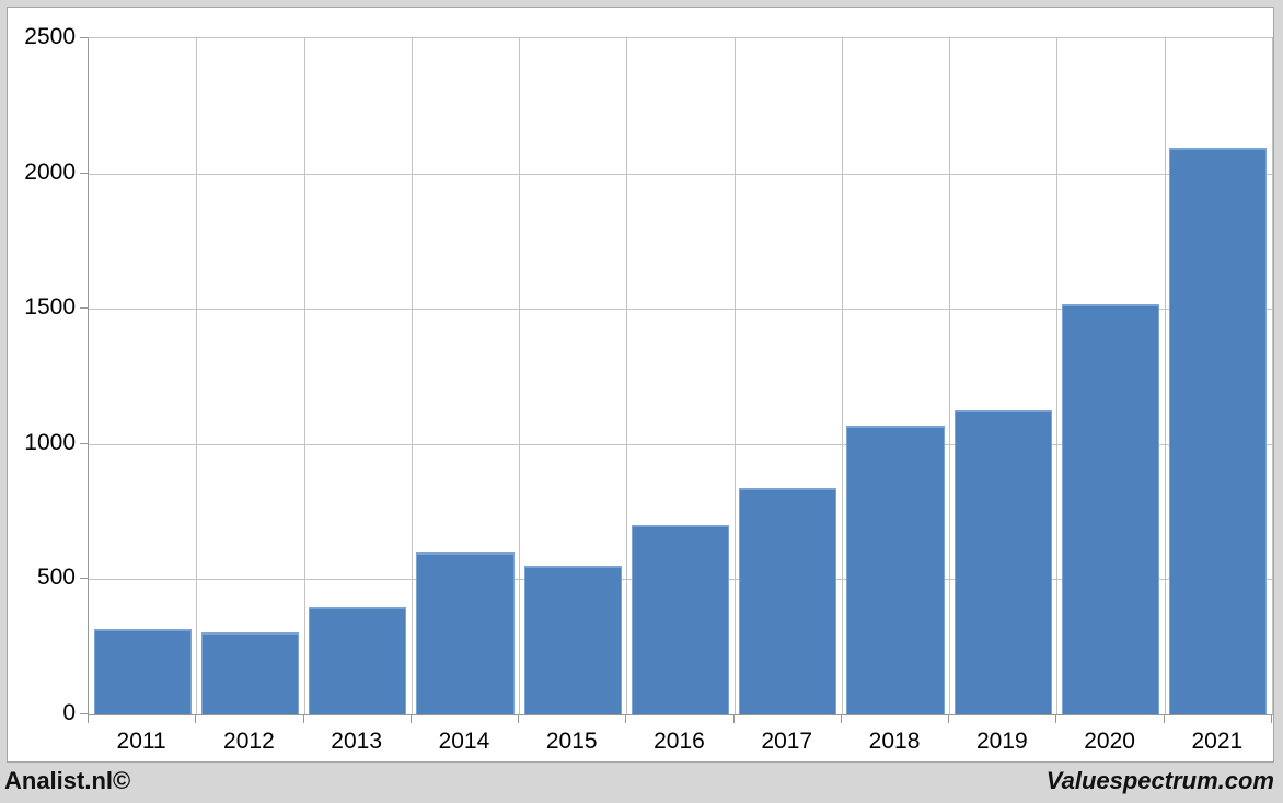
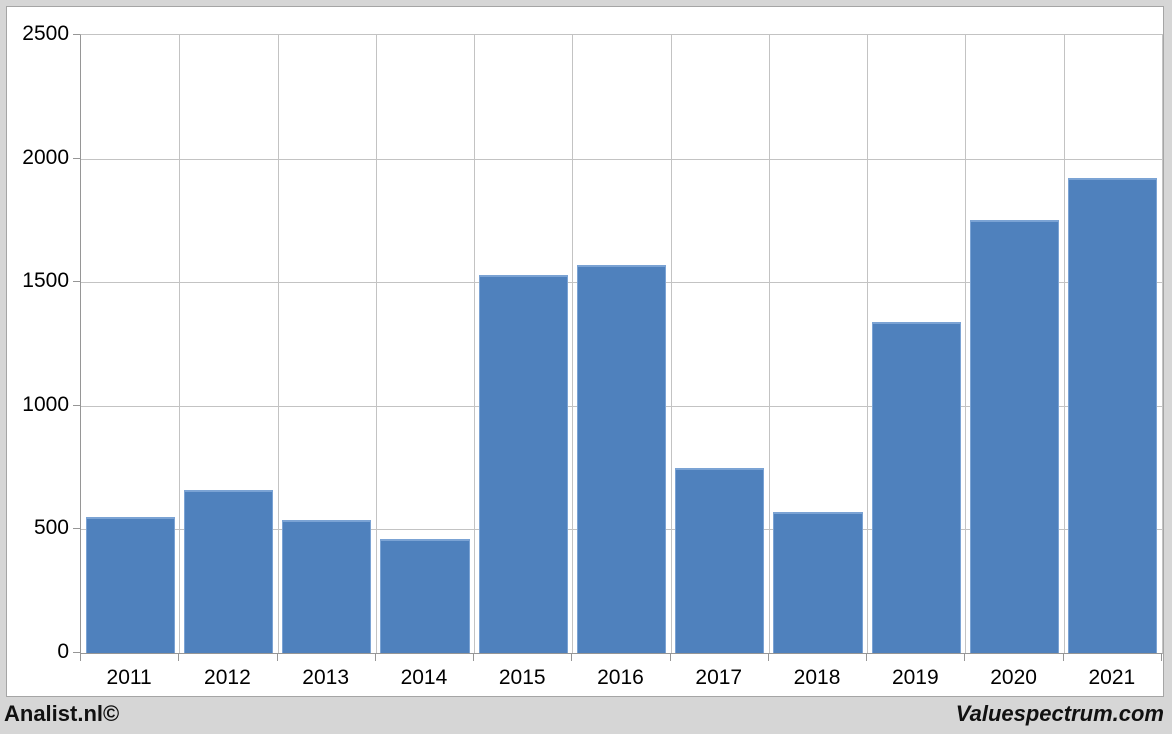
2011: 320 -> 550
2012: 300 -> 660
2013: 400 -> 540
2014: 600 -> 460
2015: 550 -> 1530
2016: 700 -> 1570
2017: 840 -> 750
2018: 1070 -> 570
2019: 1130 -> 1340
2020: 1520 -> 1750
2021: 2100 -> 1920
